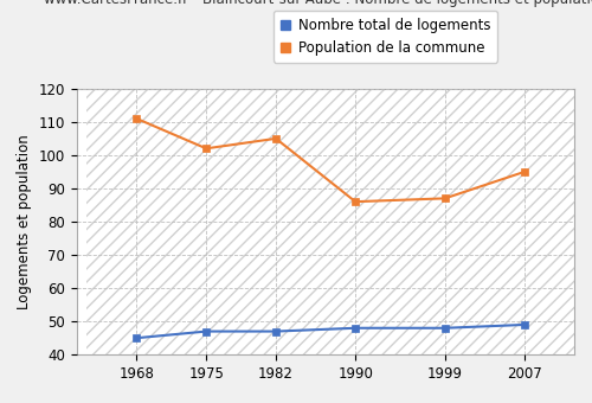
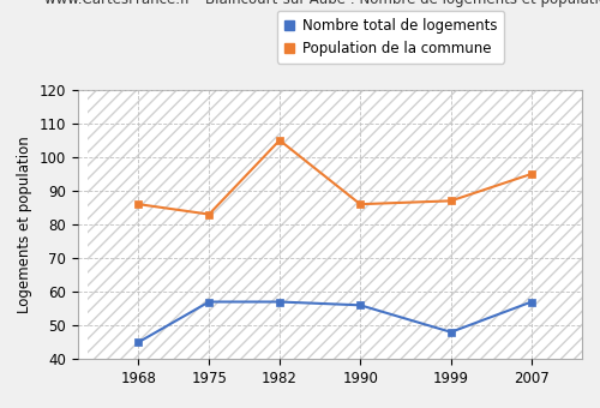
Population de la commune/1968: 111 -> 86
Nombre total de logements/1975: 47 -> 57
Population de la commune/1975: 102 -> 83
Nombre total de logements/1982: 47 -> 57
Nombre total de logements/1990: 48 -> 56
Nombre total de logements/2007: 49 -> 57
